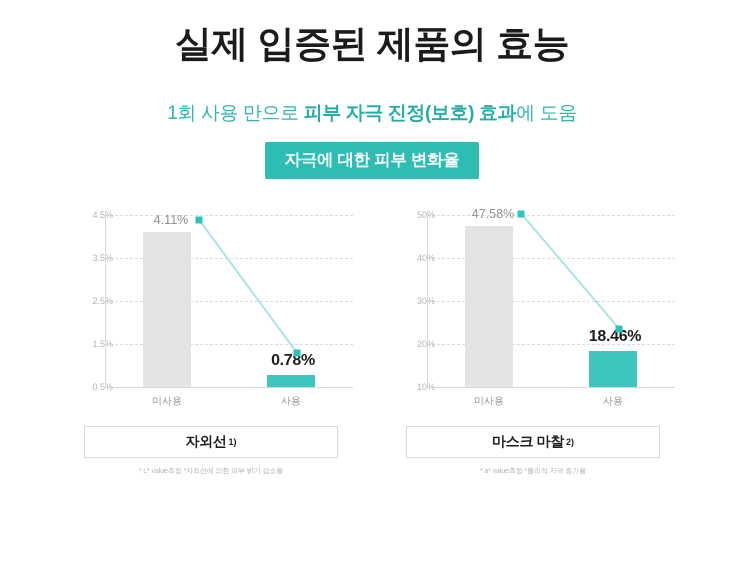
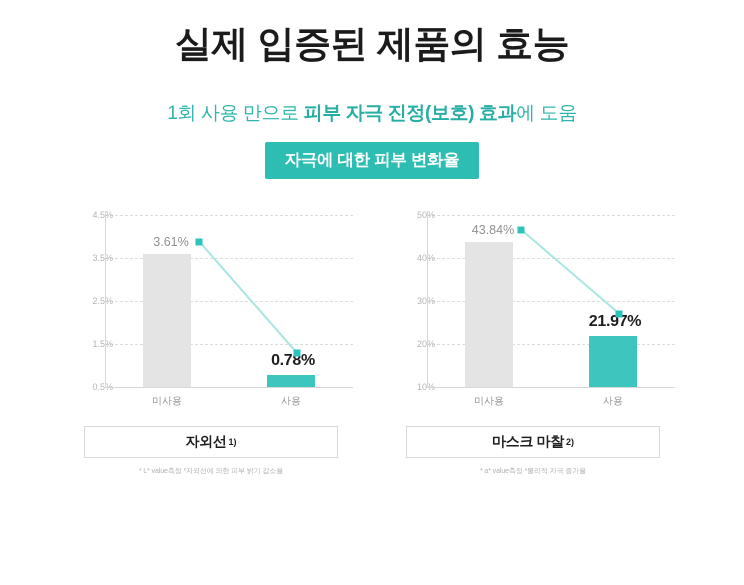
자외선/미사용: 4.11% -> 3.61%
마스크 마찰/미사용: 47.58% -> 43.84%
마스크 마찰/사용: 18.46% -> 21.97%
